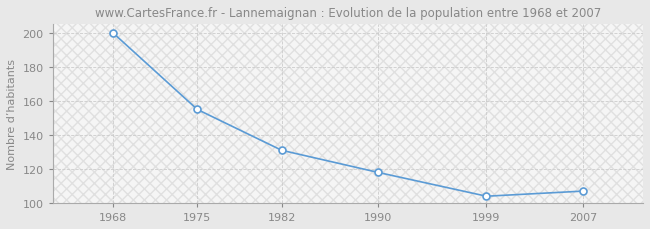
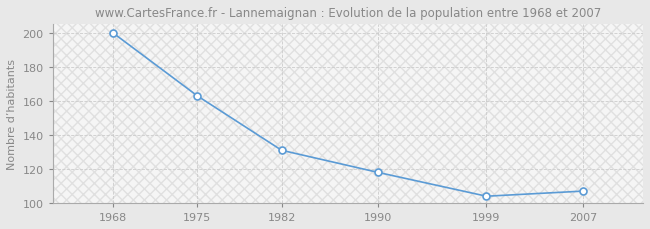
1975: 155 -> 163
